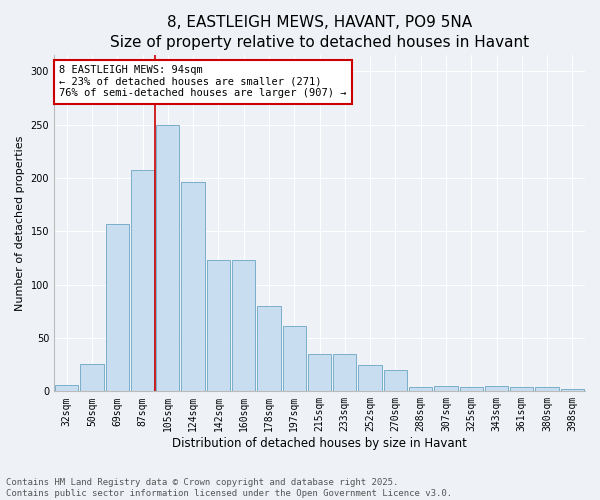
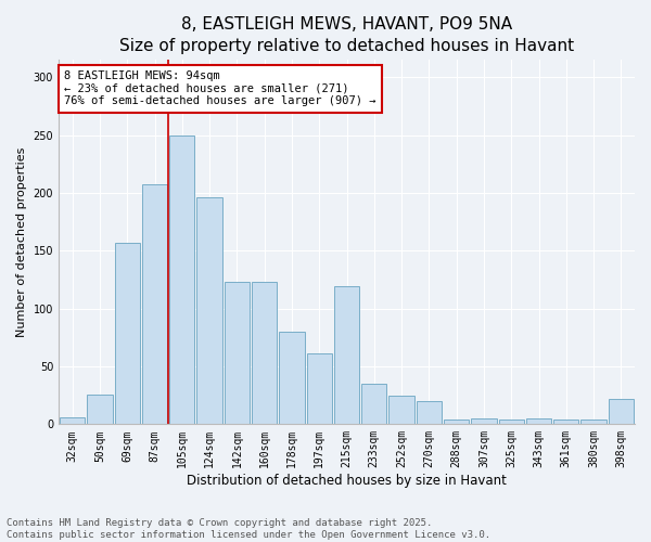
215sqm: 35 -> 119
398sqm: 2 -> 22
